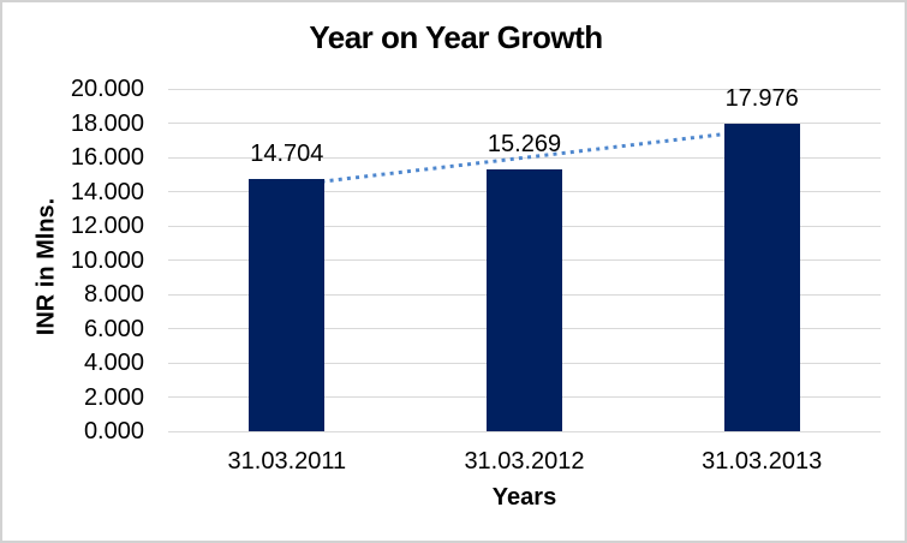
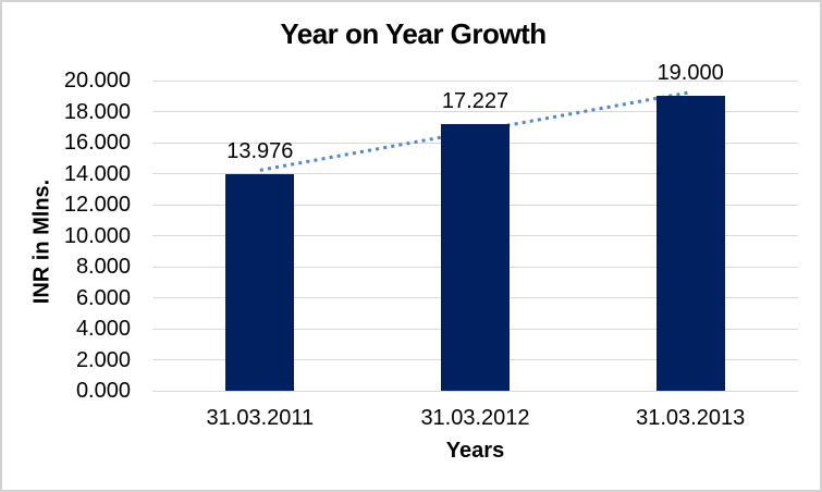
31.03.2011: 14.704 -> 13.976
31.03.2012: 15.269 -> 17.227
31.03.2013: 17.976 -> 19.000
